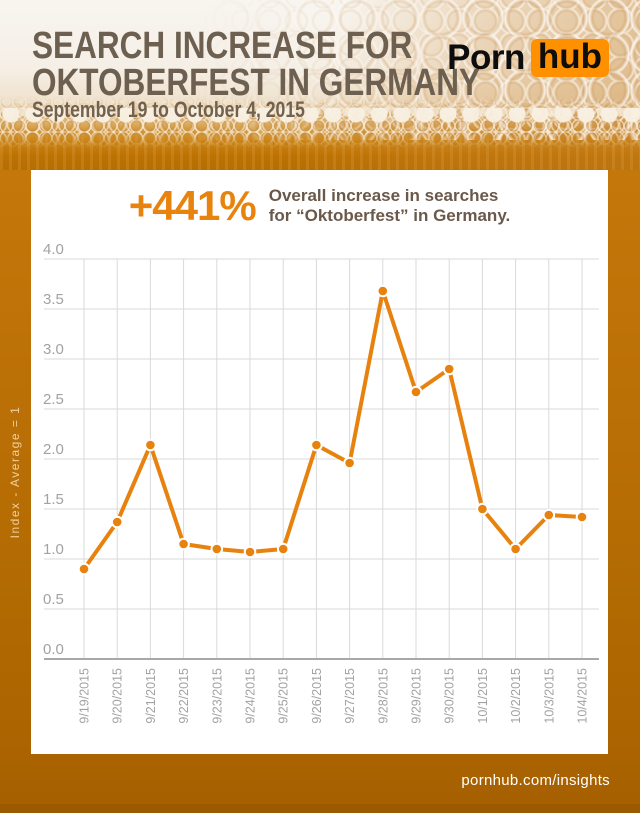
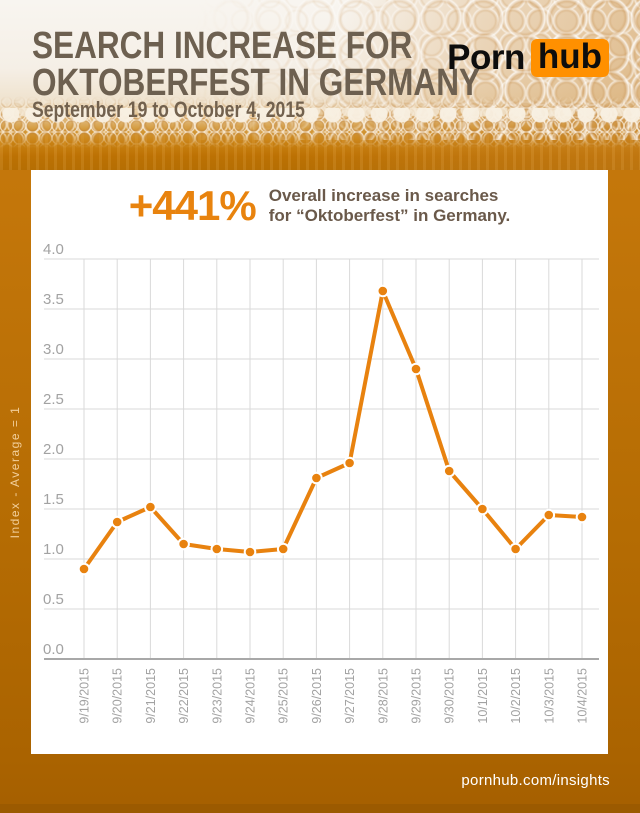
9/21/2015: 2.14 -> 1.52
9/26/2015: 2.14 -> 1.81
9/29/2015: 2.67 -> 2.90
9/30/2015: 2.90 -> 1.88
